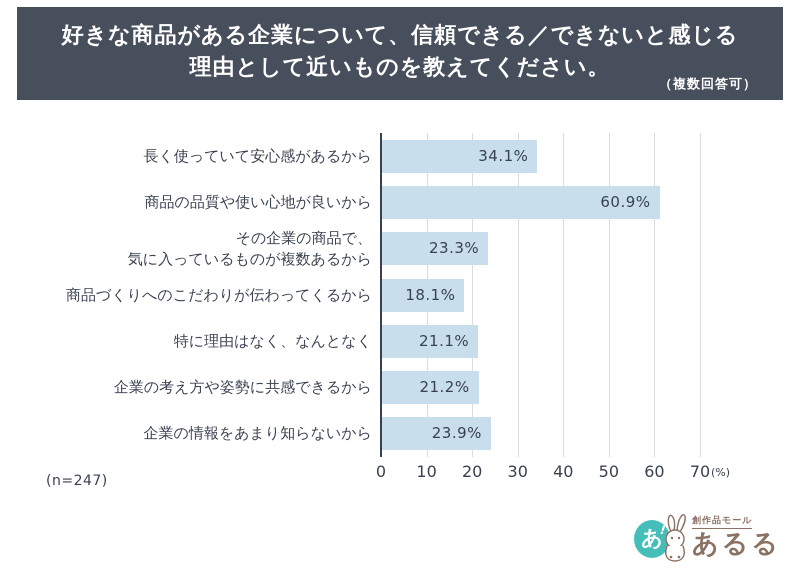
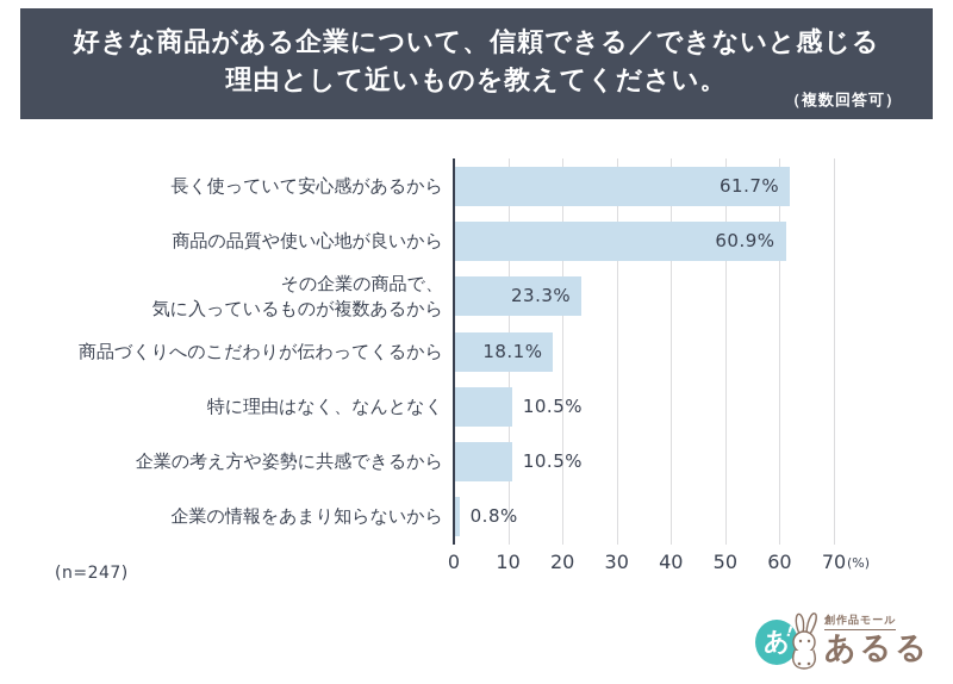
長く使っていて安心感があるから: 34.1% -> 61.7%
特に理由はなく、なんとなく: 21.1% -> 10.5%
企業の考え方や姿勢に共感できるから: 21.2% -> 10.5%
企業の情報をあまり知らないから: 23.9% -> 0.8%
